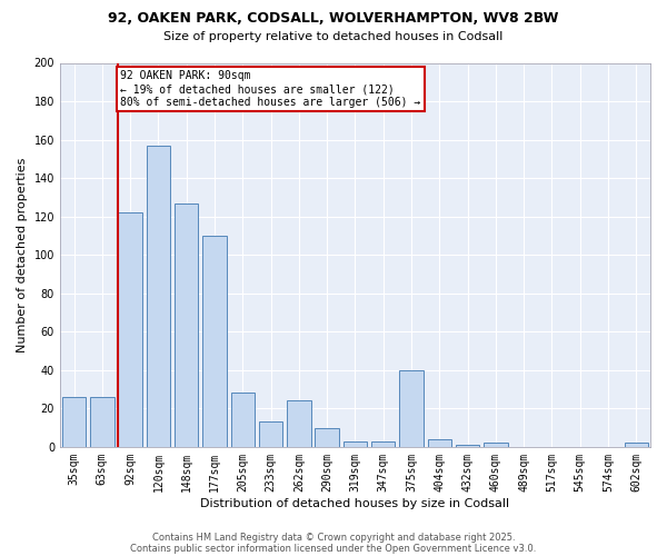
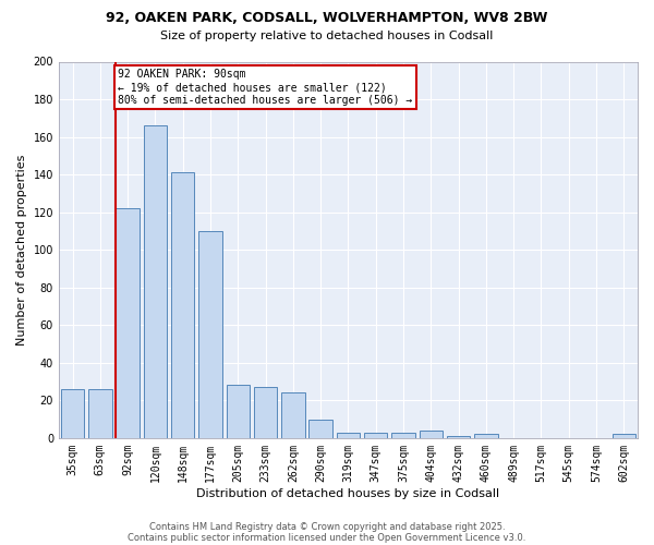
120sqm: 157 -> 166
148sqm: 127 -> 141
233sqm: 13 -> 27
375sqm: 40 -> 3
